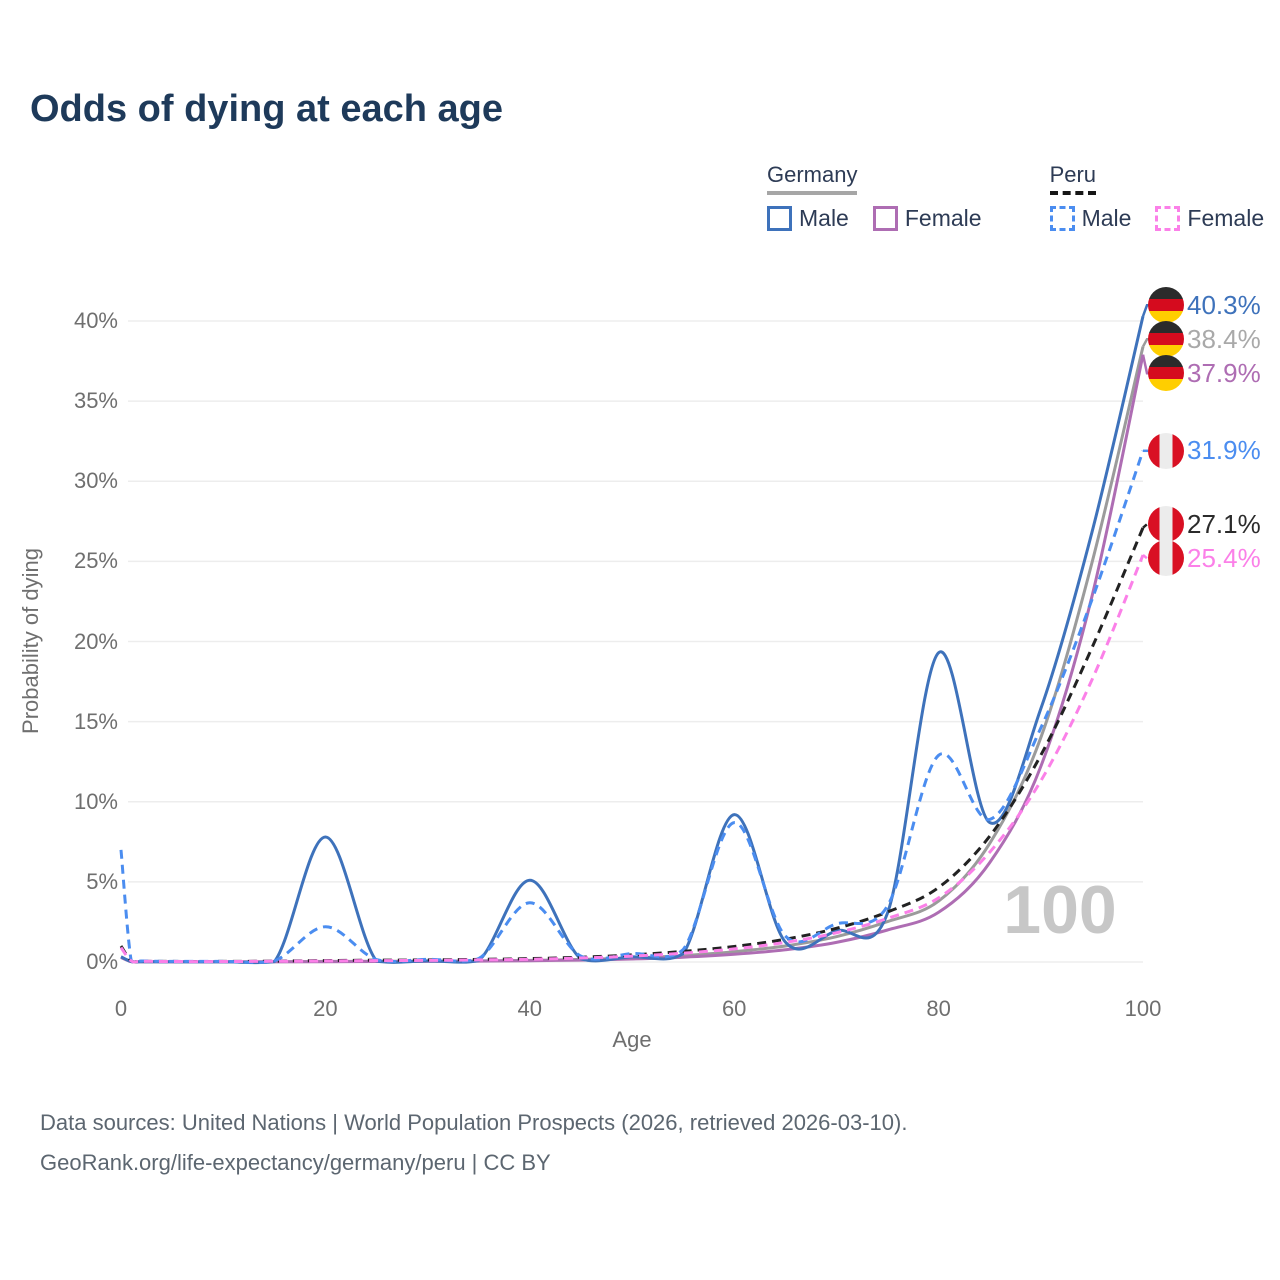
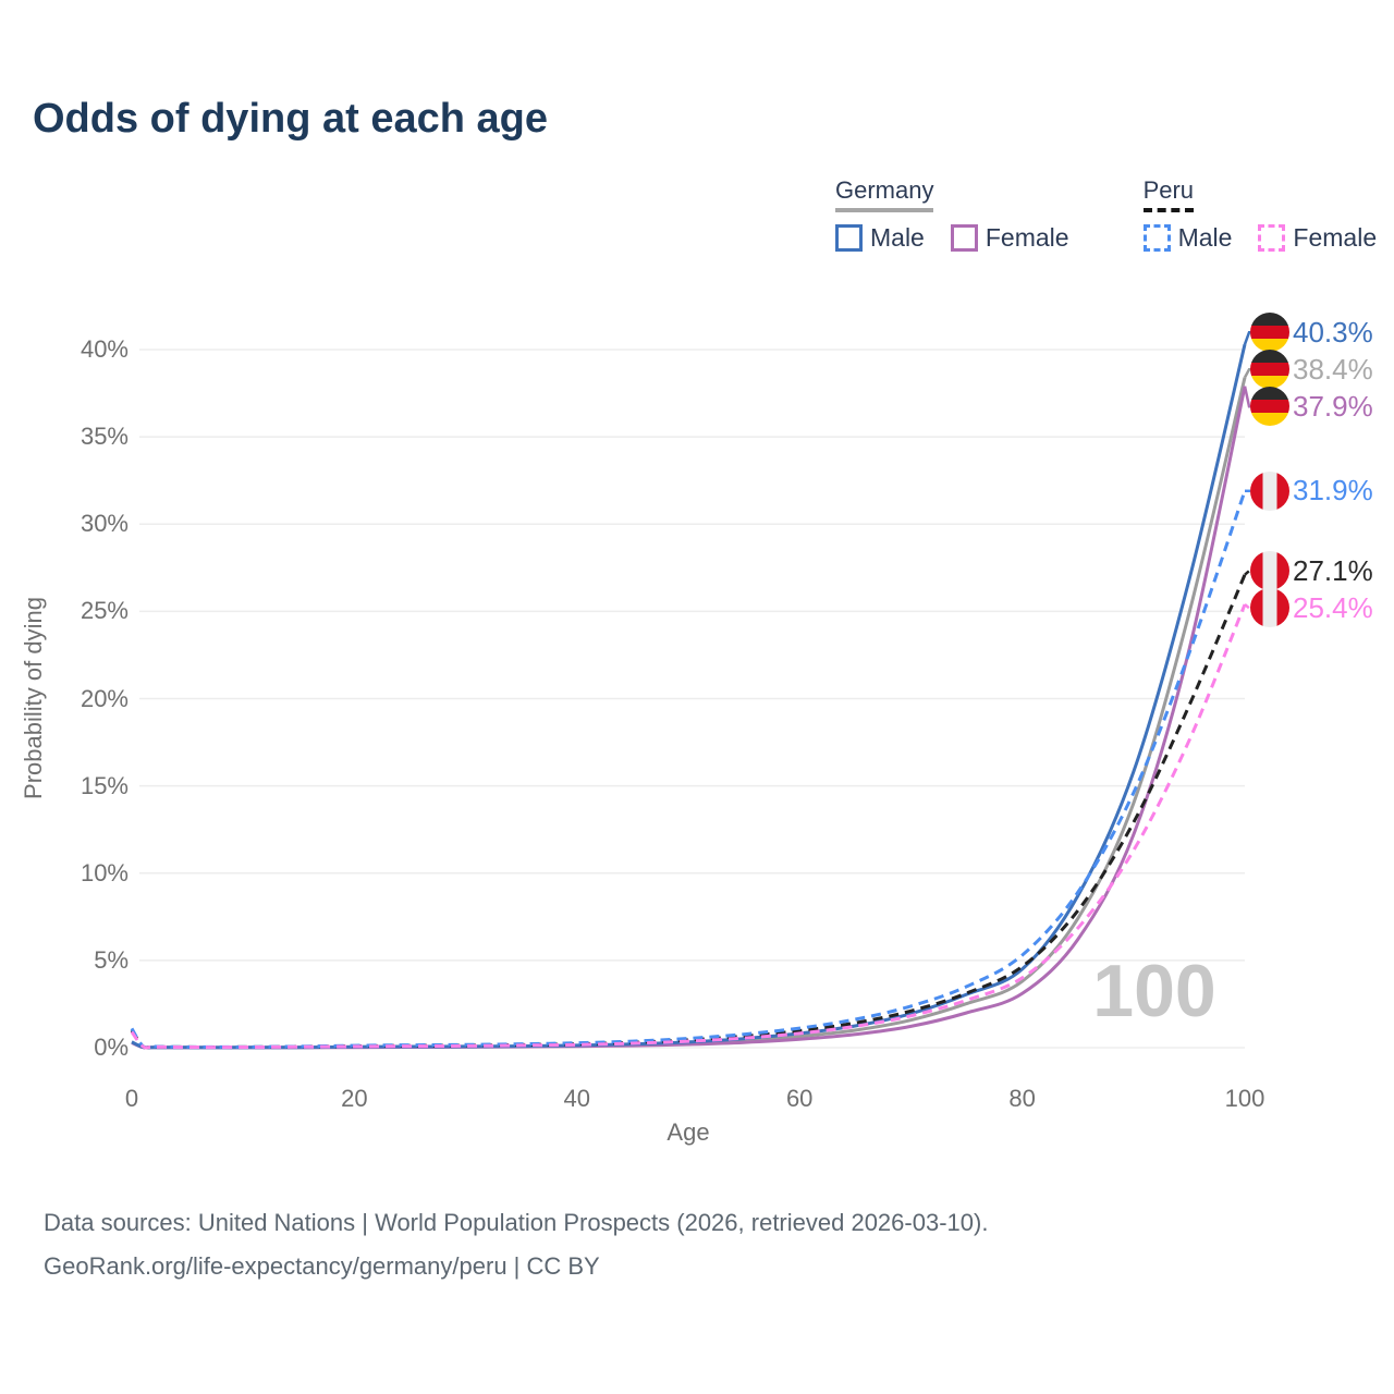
Peru Male/0: 7.0% -> 1.1%
Germany Male/20: 7.8% -> 0.1%
Peru Male/20: 2.2% -> 0.1%
Germany Male/40: 5.1% -> 0.1%
Peru Male/40: 3.7% -> 0.3%
Germany Male/60: 9.2% -> 0.8%
Peru Male/60: 8.7% -> 1.1%
Germany Male/80: 19.3% -> 4.5%
Peru Male/80: 12.9% -> 5.3%
